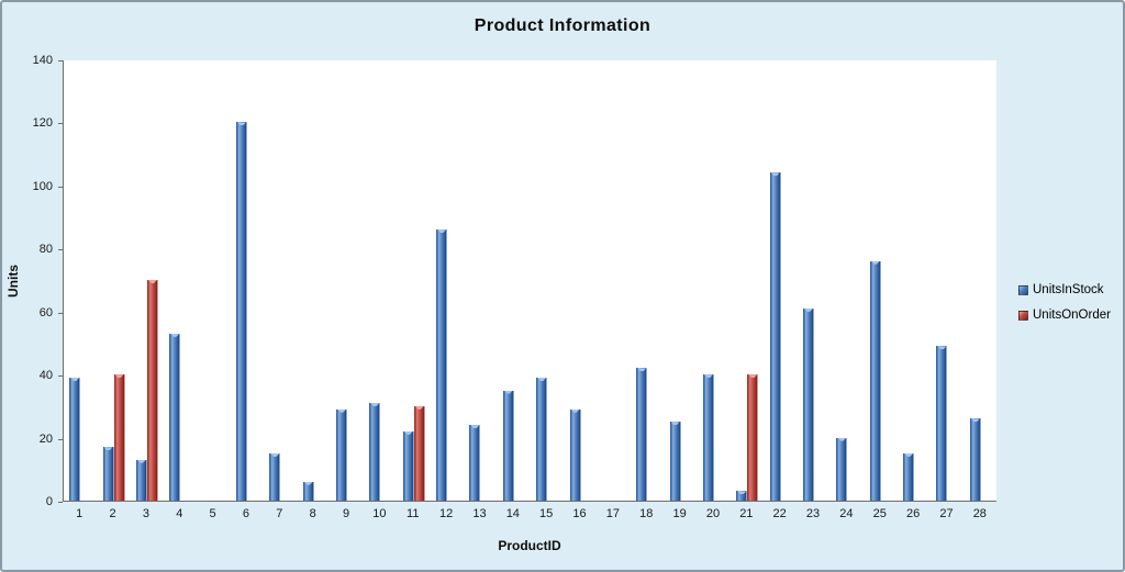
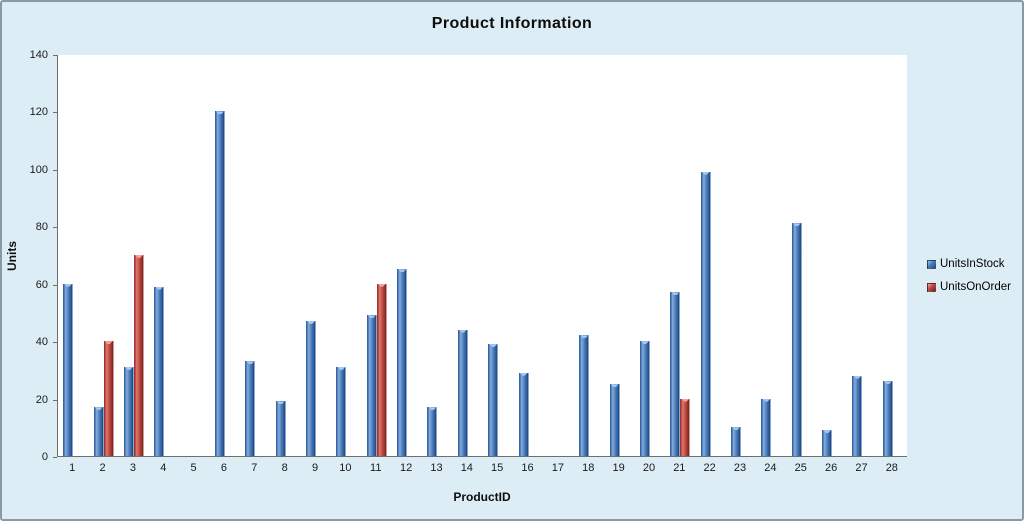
UnitsInStock/1: 39 -> 60
UnitsInStock/3: 13 -> 31
UnitsInStock/4: 53 -> 59
UnitsInStock/7: 15 -> 33
UnitsInStock/8: 6 -> 19
UnitsInStock/9: 29 -> 47
UnitsInStock/11: 22 -> 49
UnitsOnOrder/11: 30 -> 60
UnitsInStock/12: 86 -> 65
UnitsInStock/13: 24 -> 17
UnitsInStock/14: 35 -> 44
UnitsInStock/21: 3 -> 57
UnitsOnOrder/21: 40 -> 20
UnitsInStock/22: 104 -> 99
UnitsInStock/23: 61 -> 10
UnitsInStock/25: 76 -> 81
UnitsInStock/26: 15 -> 9
UnitsInStock/27: 49 -> 28
